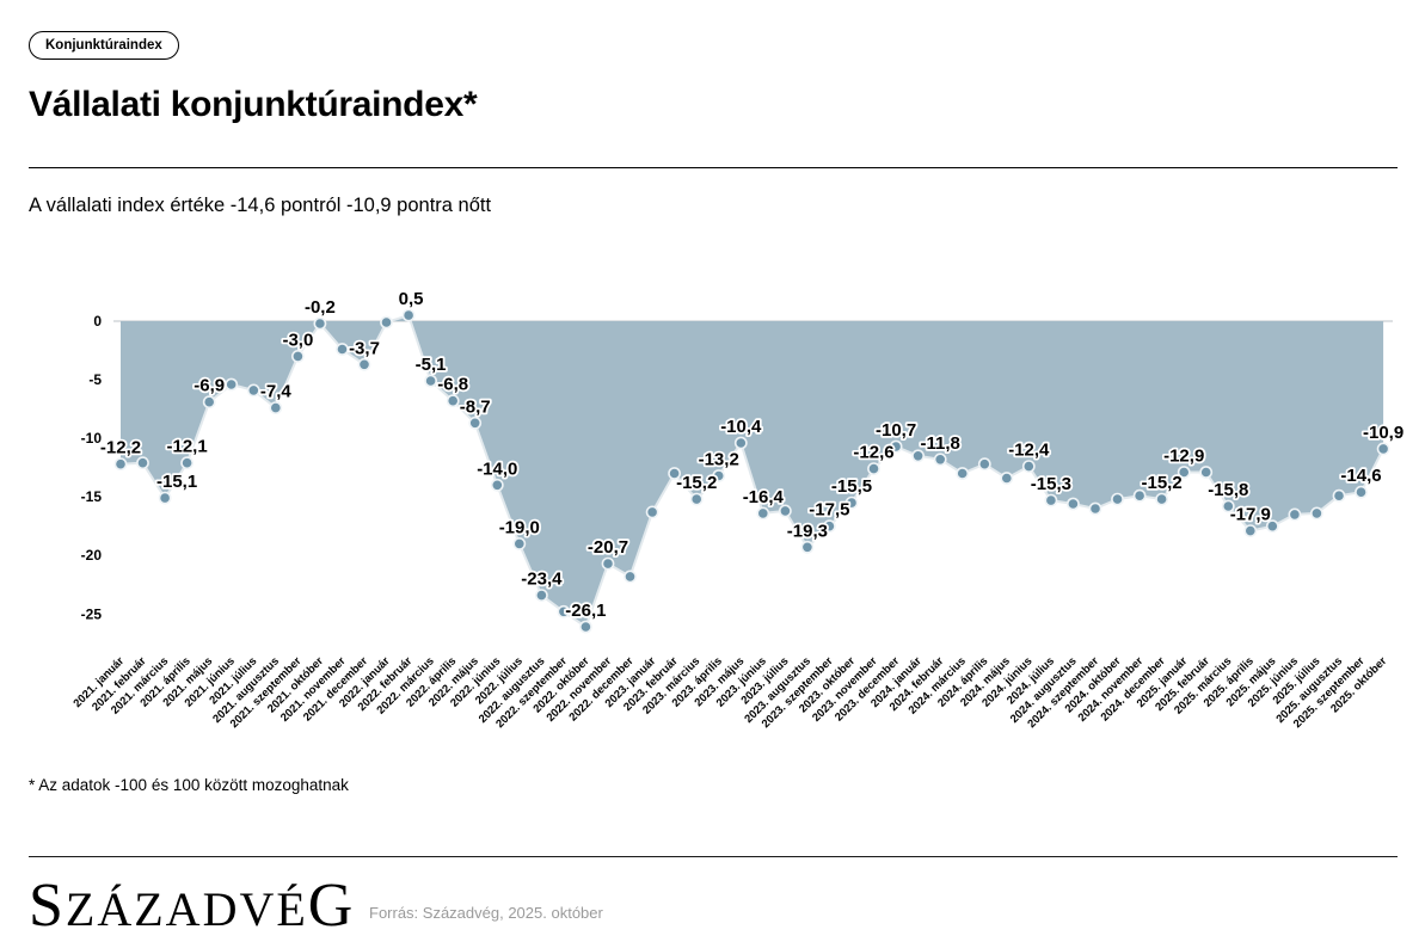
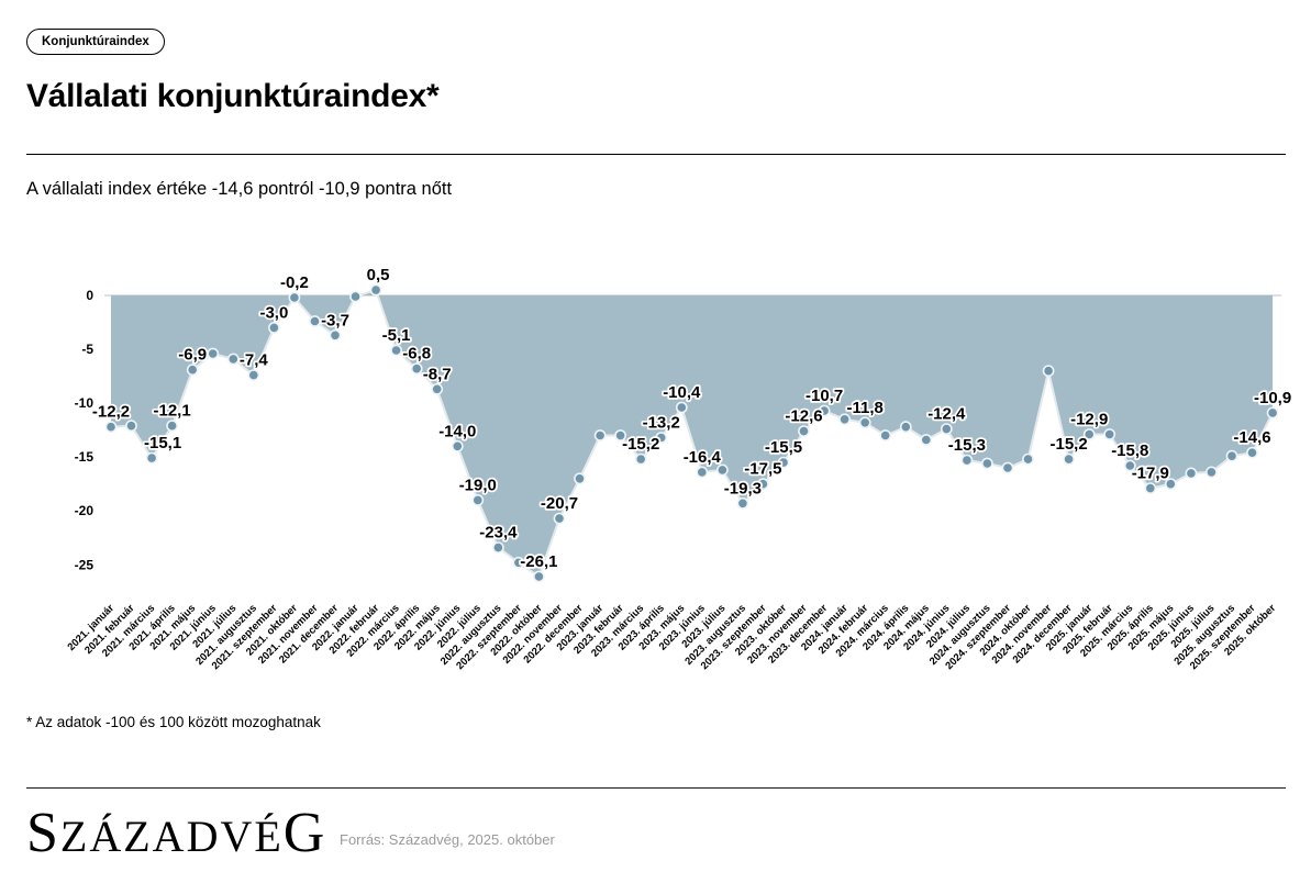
2022. december: -22 -> -17
2023. január: -16 -> -13
2024. november: -15 -> -7
